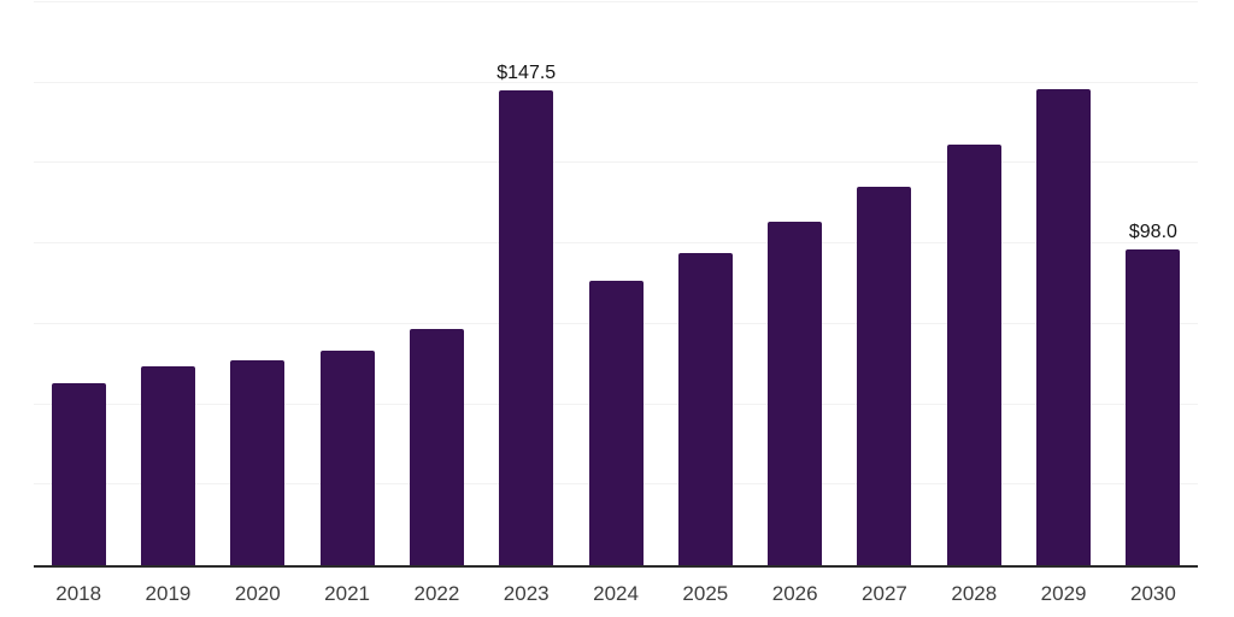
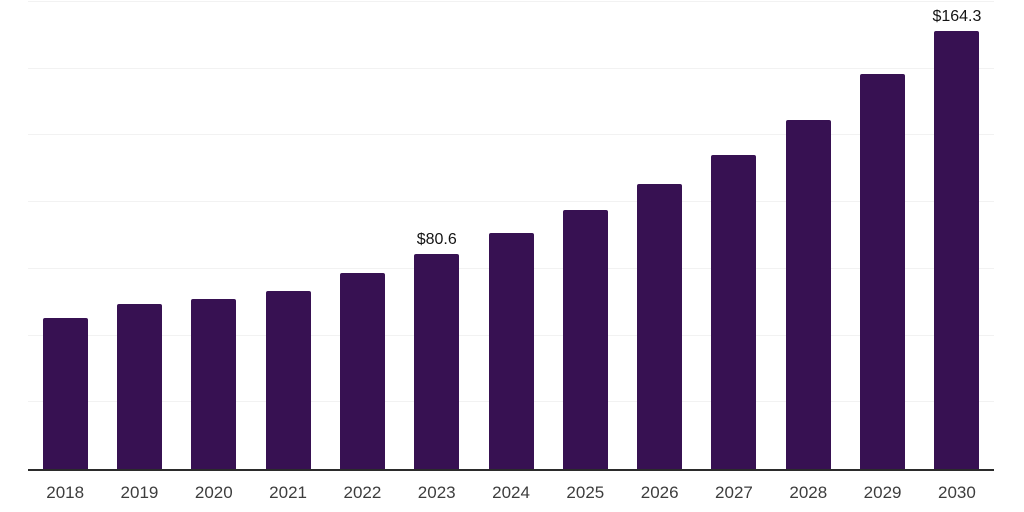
2023: $147.5 -> $80.6
2030: $98.0 -> $164.3
